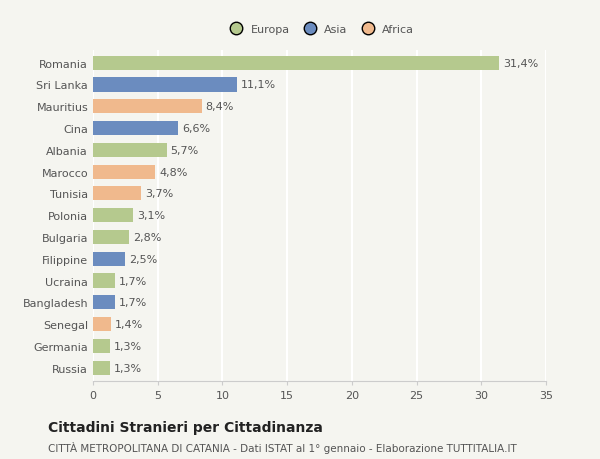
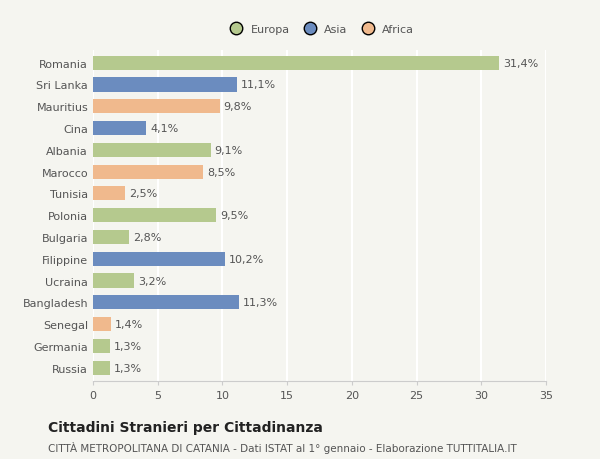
Mauritius: 8,4% -> 9,8%
Cina: 6,6% -> 4,1%
Albania: 5,7% -> 9,1%
Marocco: 4,8% -> 8,5%
Tunisia: 3,7% -> 2,5%
Polonia: 3,1% -> 9,5%
Filippine: 2,5% -> 10,2%
Ucraina: 1,7% -> 3,2%
Bangladesh: 1,7% -> 11,3%
